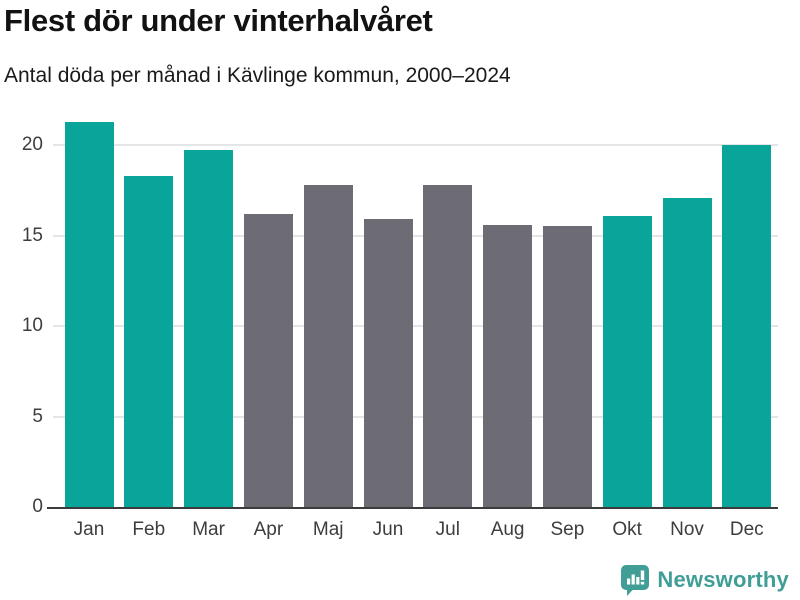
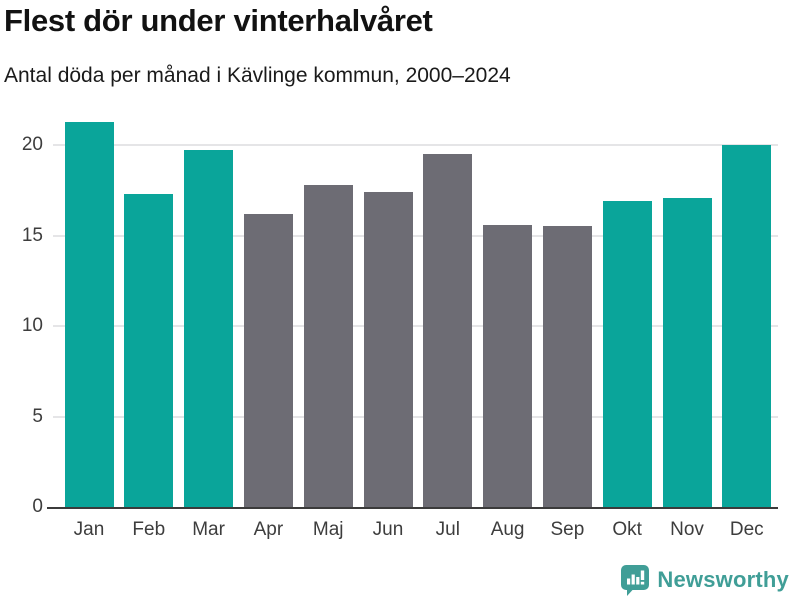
Feb: 18.3 -> 17.3
Jun: 15.9 -> 17.4
Jul: 17.8 -> 19.5
Okt: 16.1 -> 16.9
